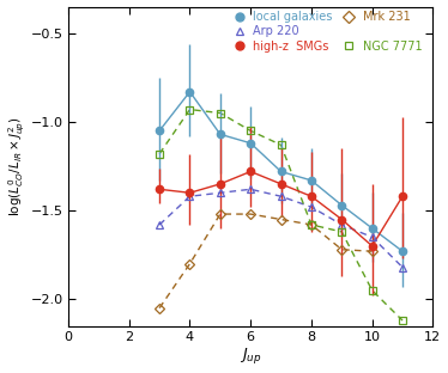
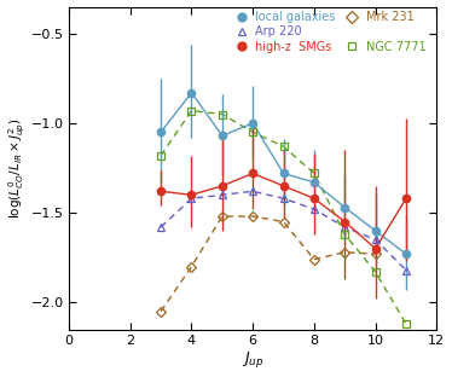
local galaxies/6: -1.12 -> -1.00
Mrk 231/8: -1.58 -> -1.76
NGC 7771/8: -1.58 -> -1.28
NGC 7771/10: -1.95 -> -1.83
